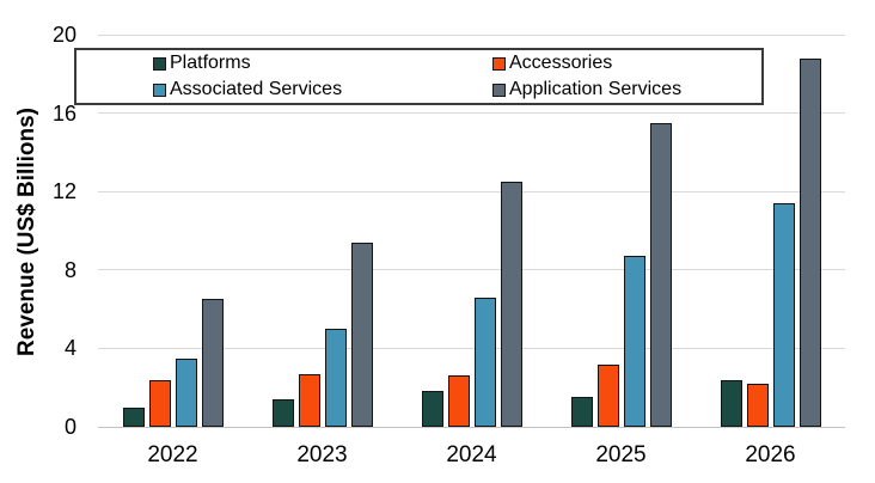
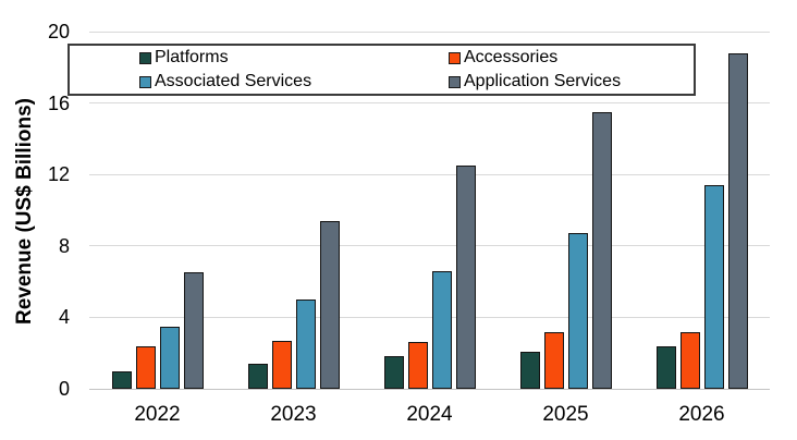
Platforms/2025: 1.5 -> 2.1
Accessories/2026: 2.2 -> 3.2
